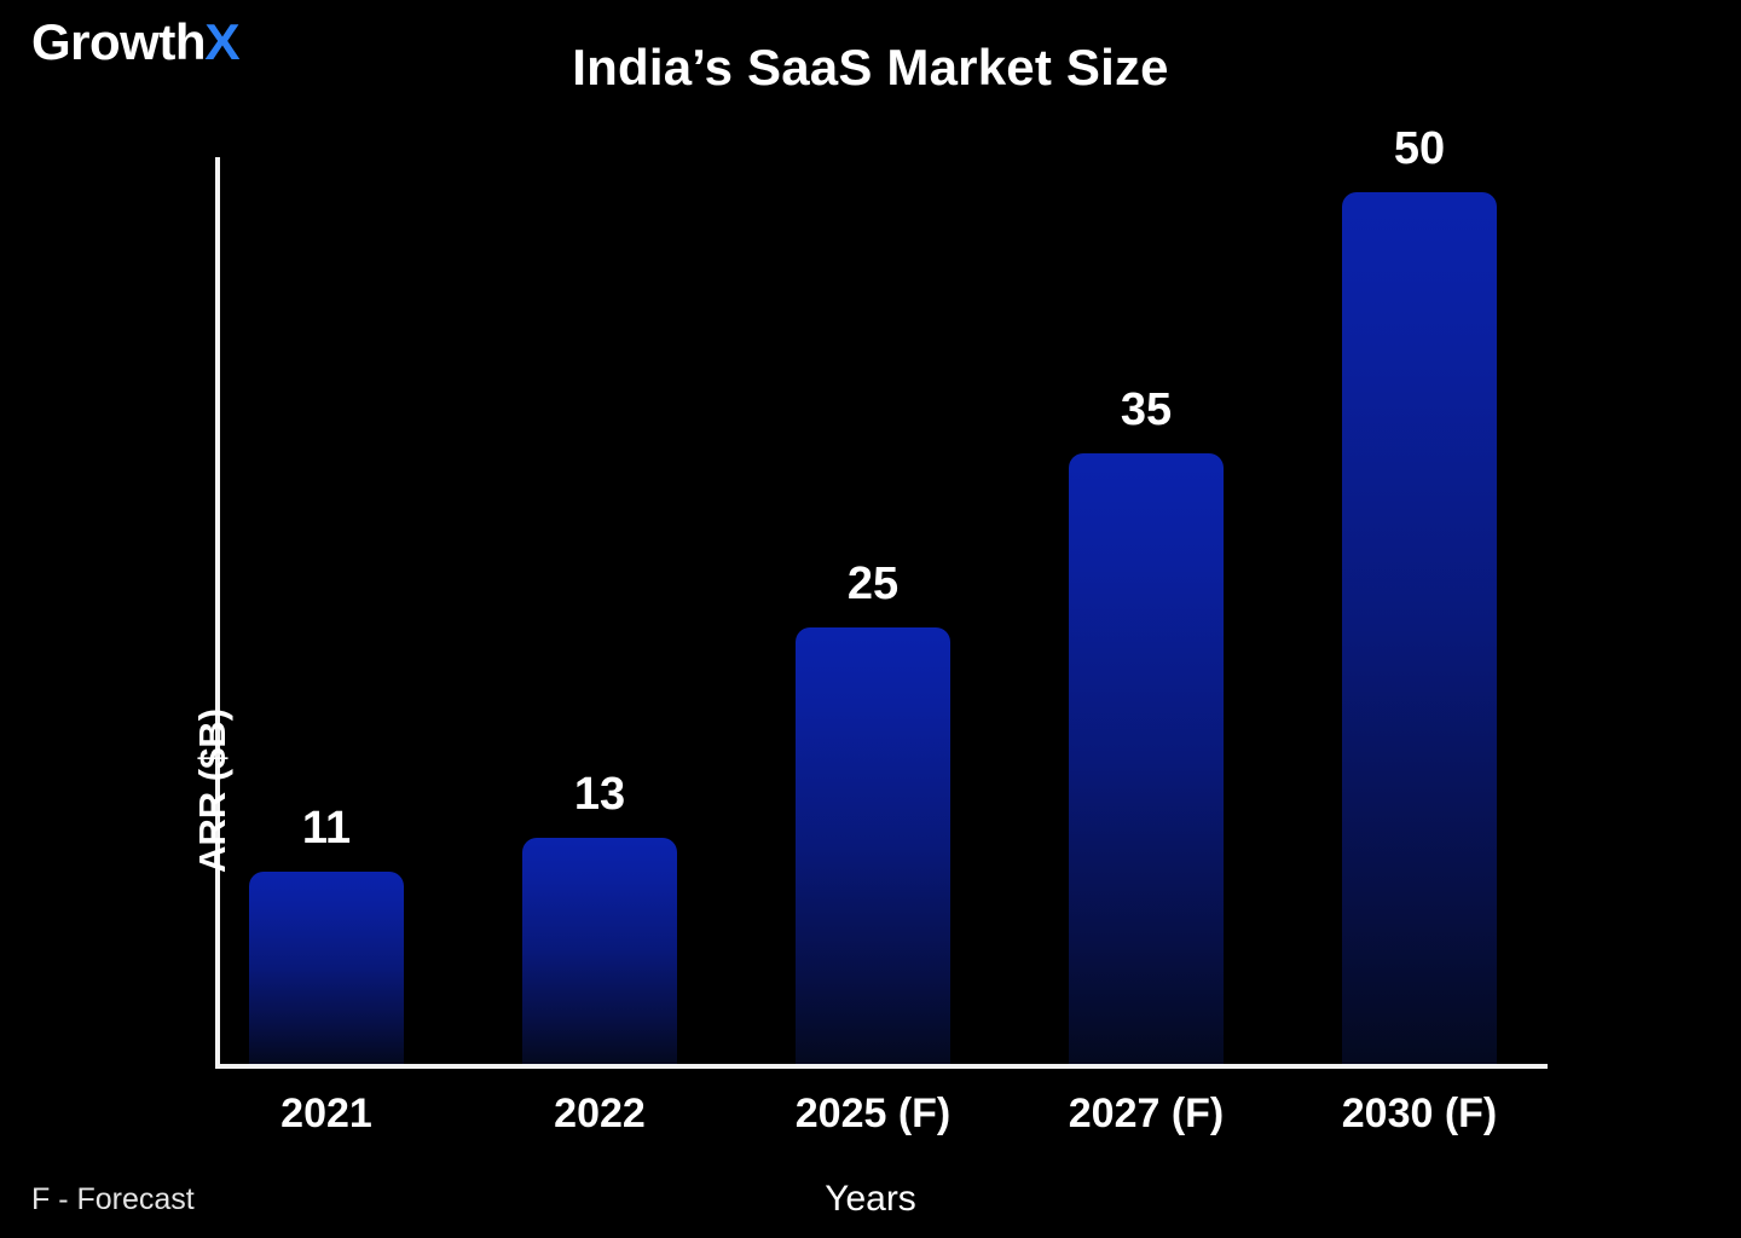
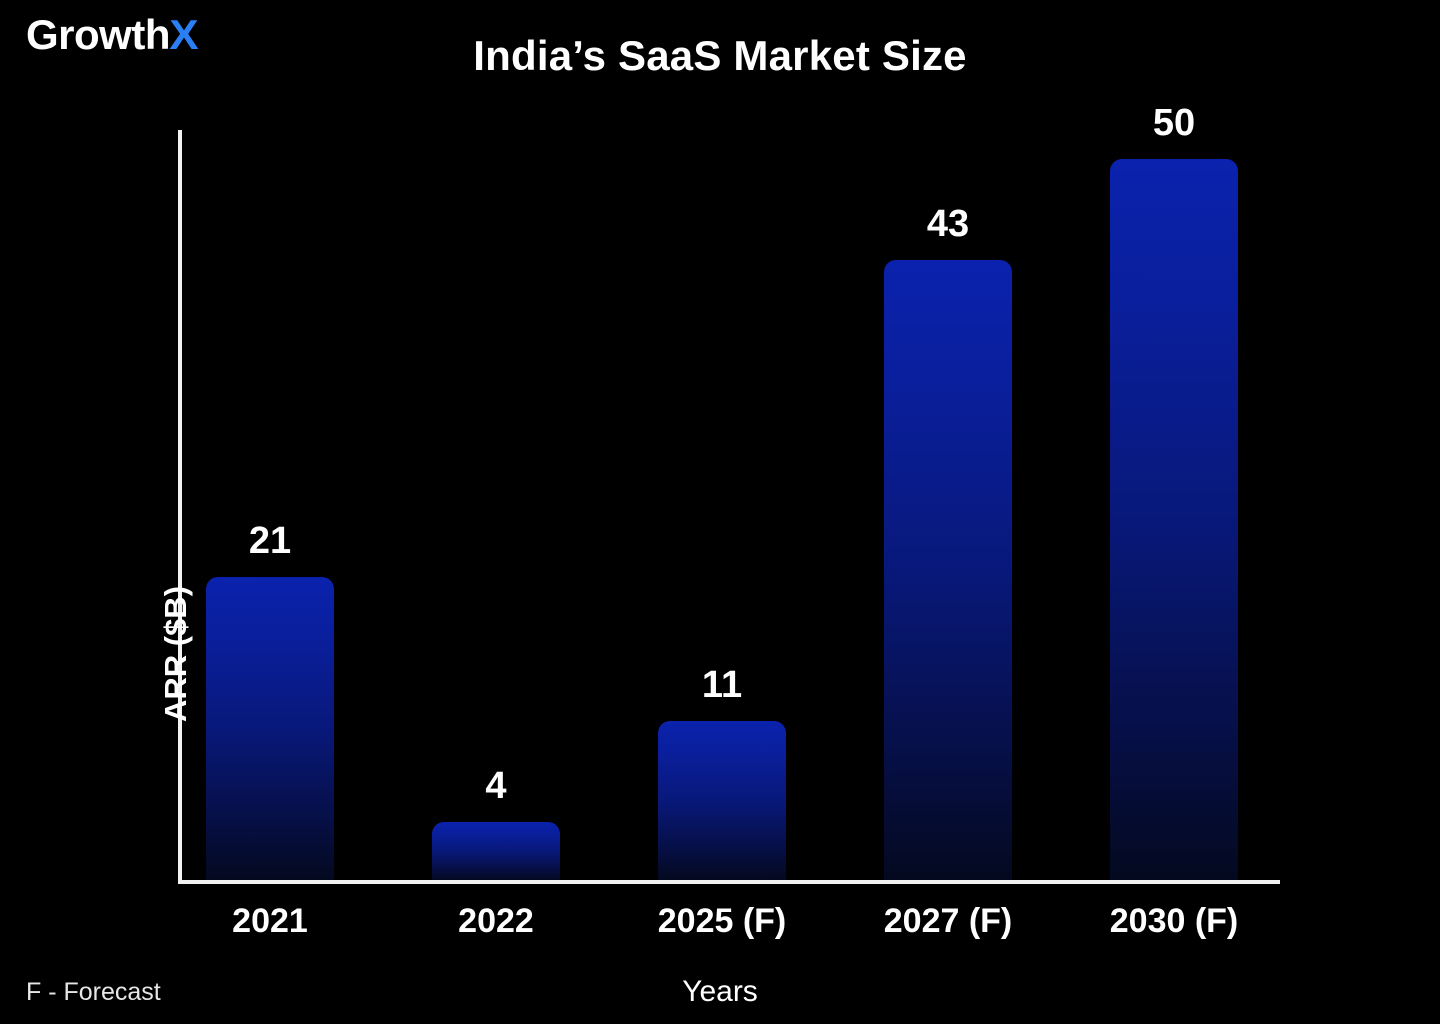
2021: 11 -> 21
2022: 13 -> 4
2025 (F): 25 -> 11
2027 (F): 35 -> 43
